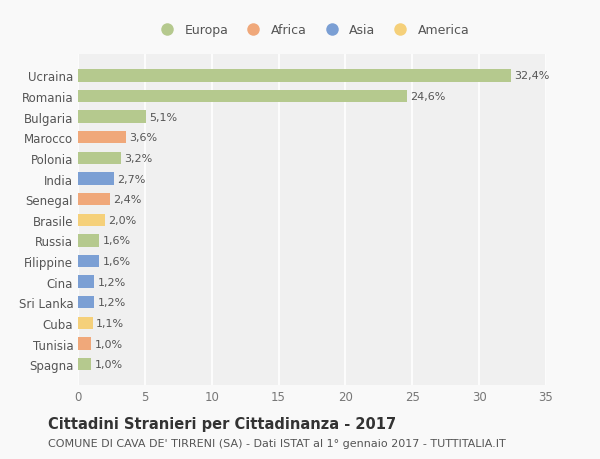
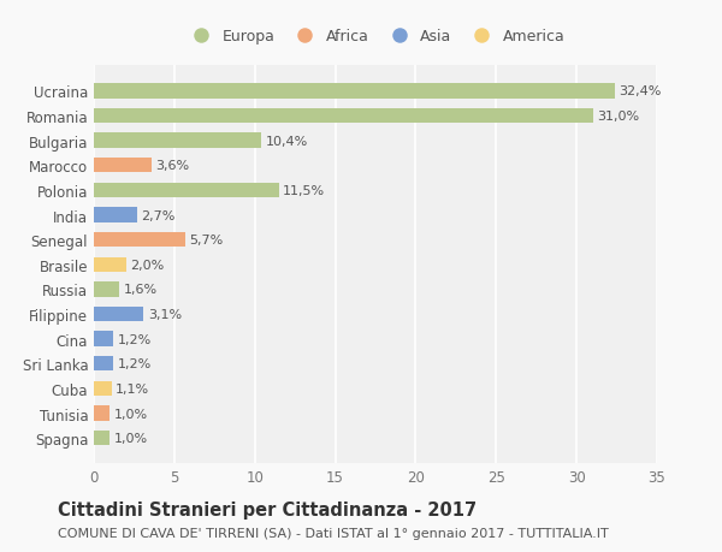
Romania: 24,6% -> 31,0%
Bulgaria: 5,1% -> 10,4%
Polonia: 3,2% -> 11,5%
Senegal: 2,4% -> 5,7%
Filippine: 1,6% -> 3,1%
